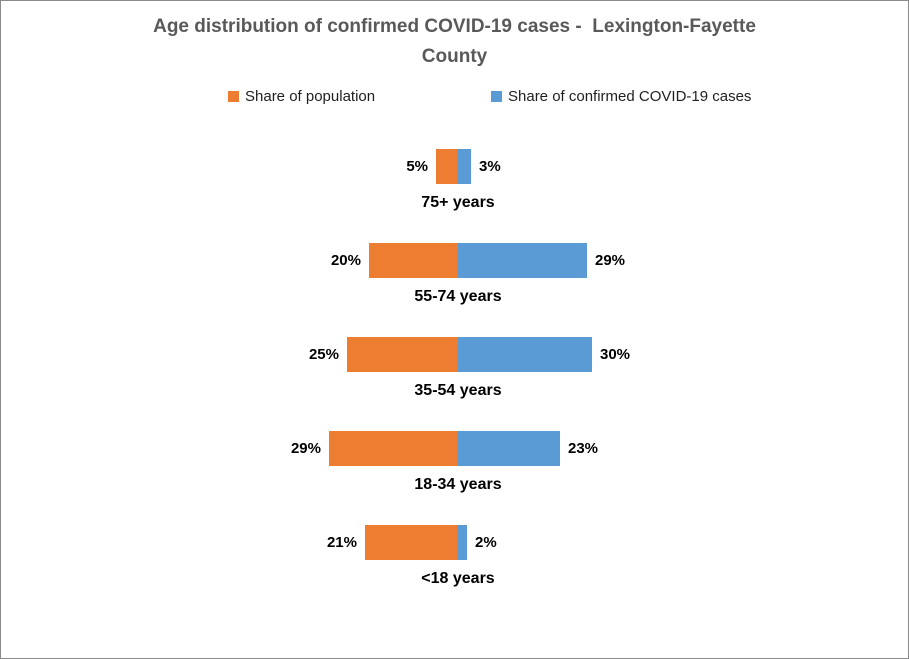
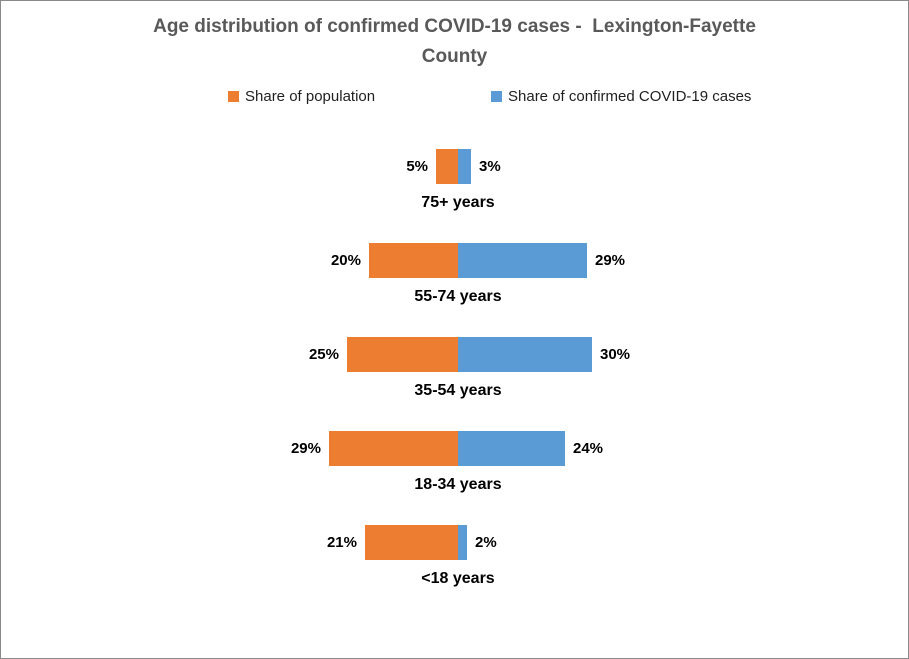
Share of confirmed COVID-19 cases/18-34 years: 23% -> 24%
